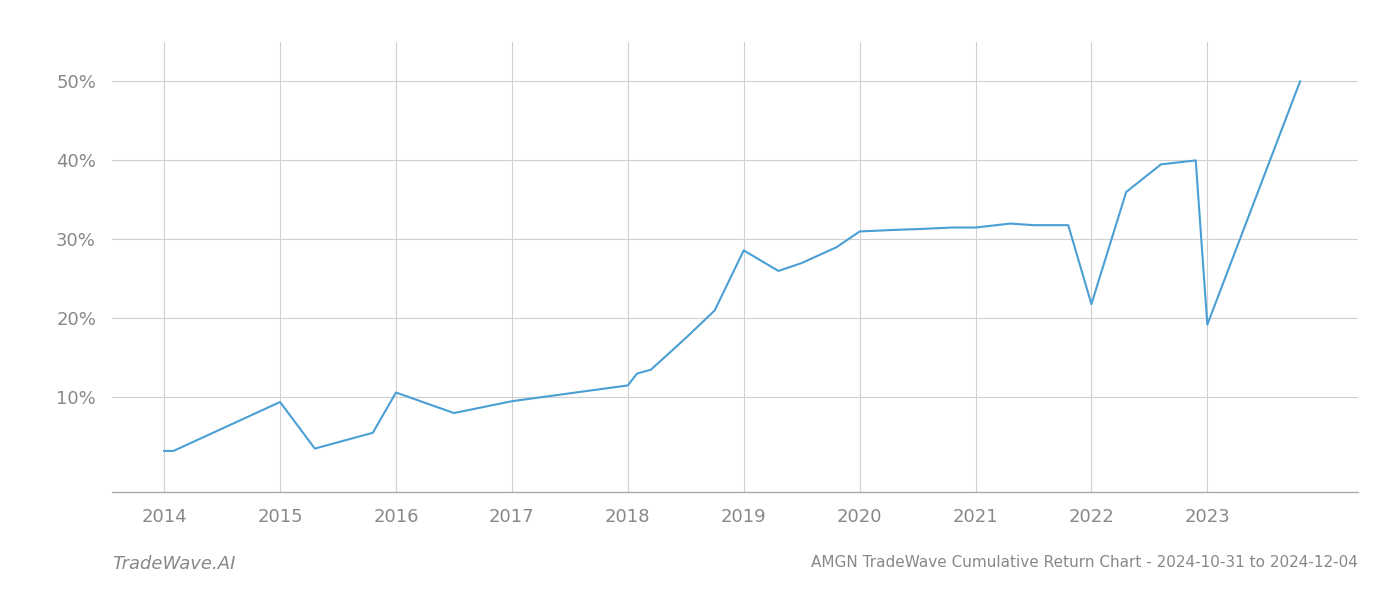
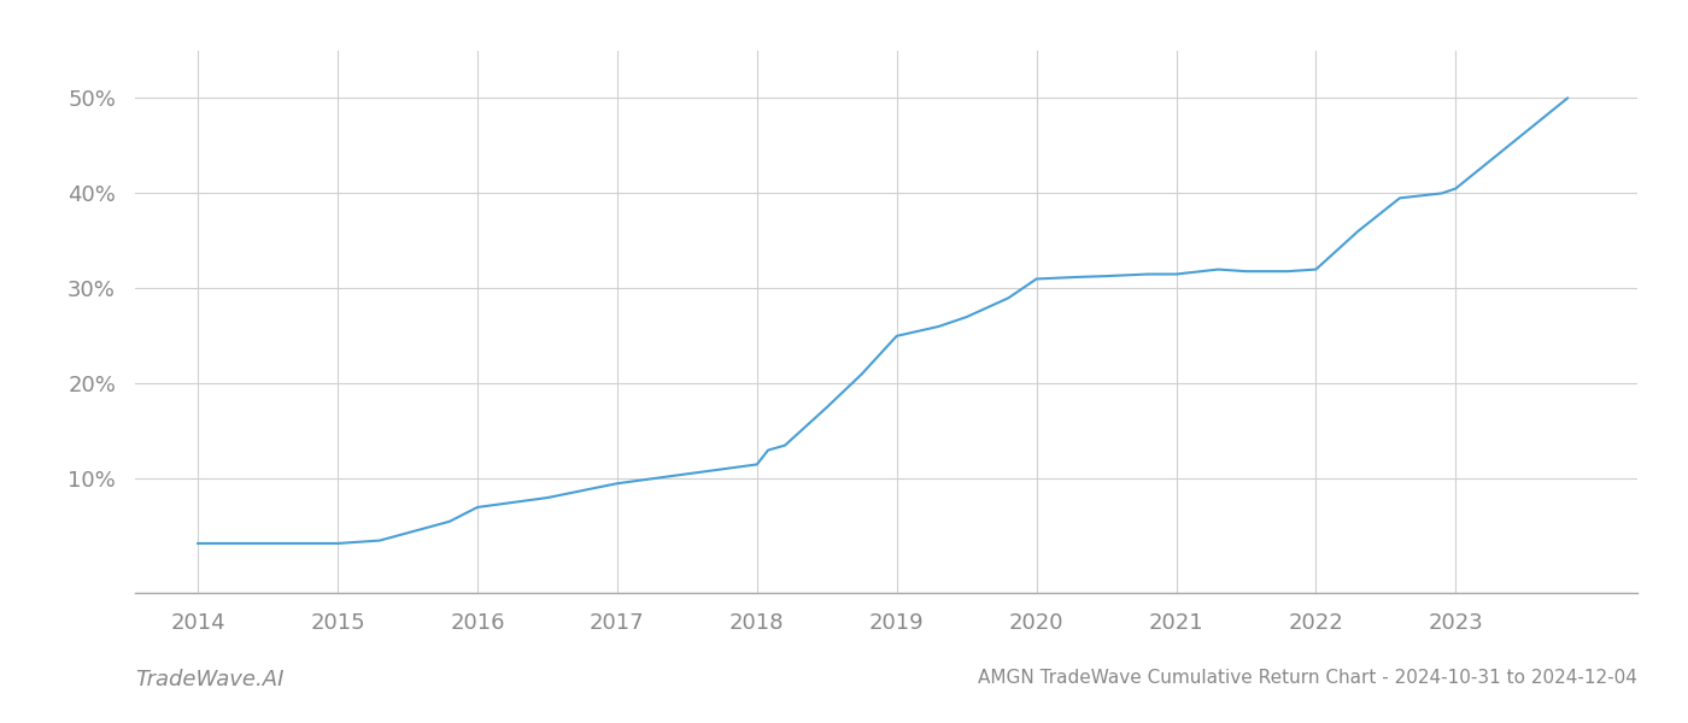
2015: 9.4% -> 3.2%
2016: 10.6% -> 7.0%
2019: 28.6% -> 25.0%
2022: 21.8% -> 32.0%
2023: 19.2% -> 40.5%
